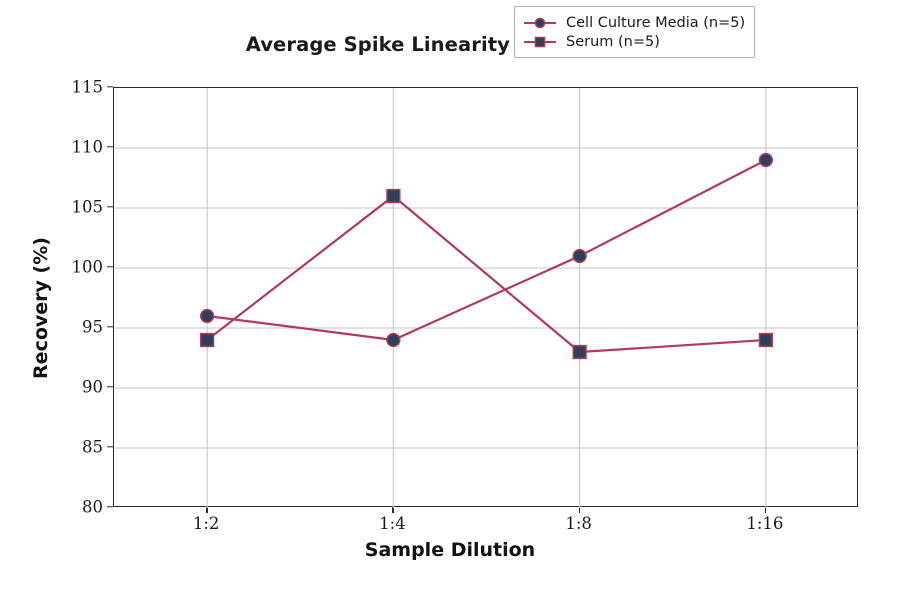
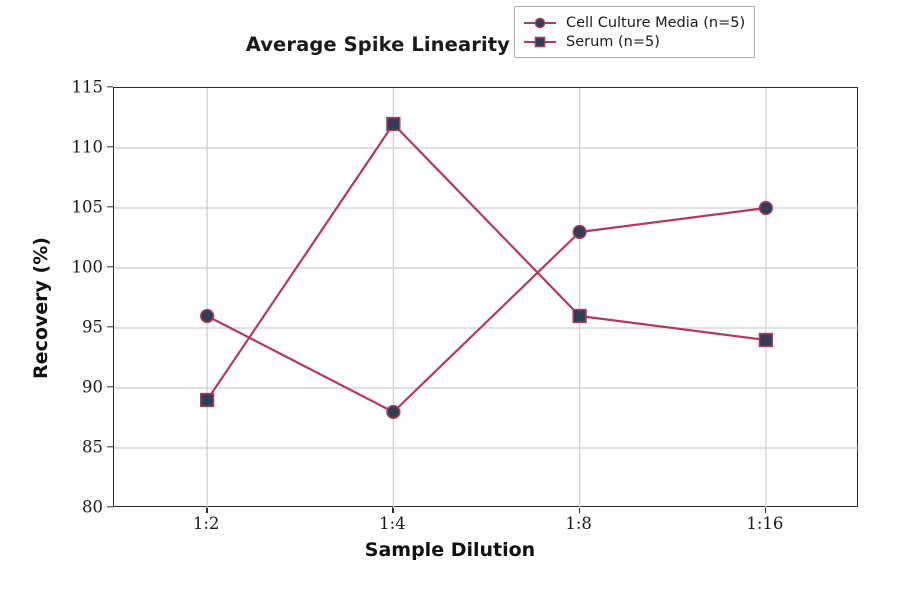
Serum (n=5)/1:2: 94 -> 89
Cell Culture Media (n=5)/1:4: 94 -> 88
Serum (n=5)/1:4: 106 -> 112
Cell Culture Media (n=5)/1:8: 101 -> 103
Serum (n=5)/1:8: 93 -> 96
Cell Culture Media (n=5)/1:16: 109 -> 105
